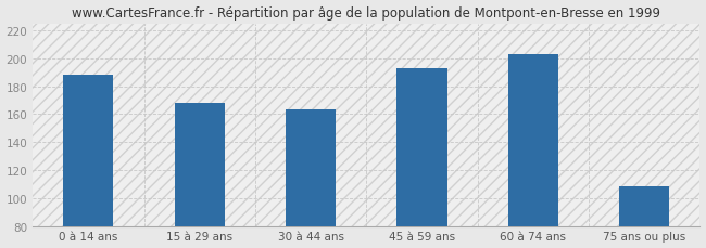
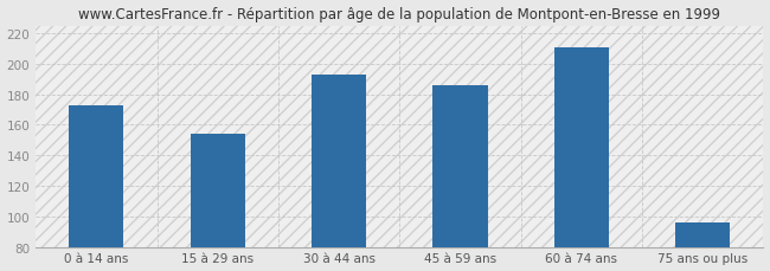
0 à 14 ans: 188 -> 173
15 à 29 ans: 168 -> 154
30 à 44 ans: 163 -> 193
45 à 59 ans: 193 -> 186
60 à 74 ans: 203 -> 211
75 ans ou plus: 108 -> 96
